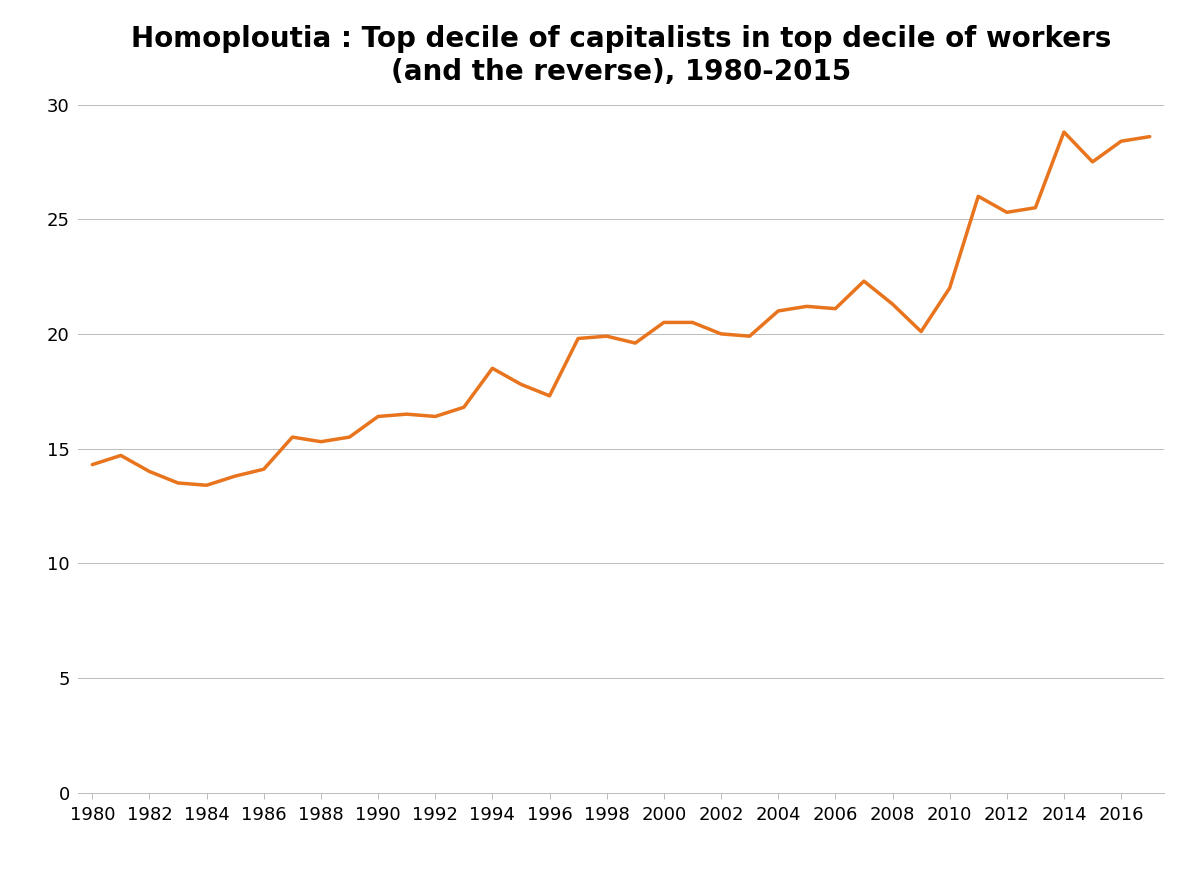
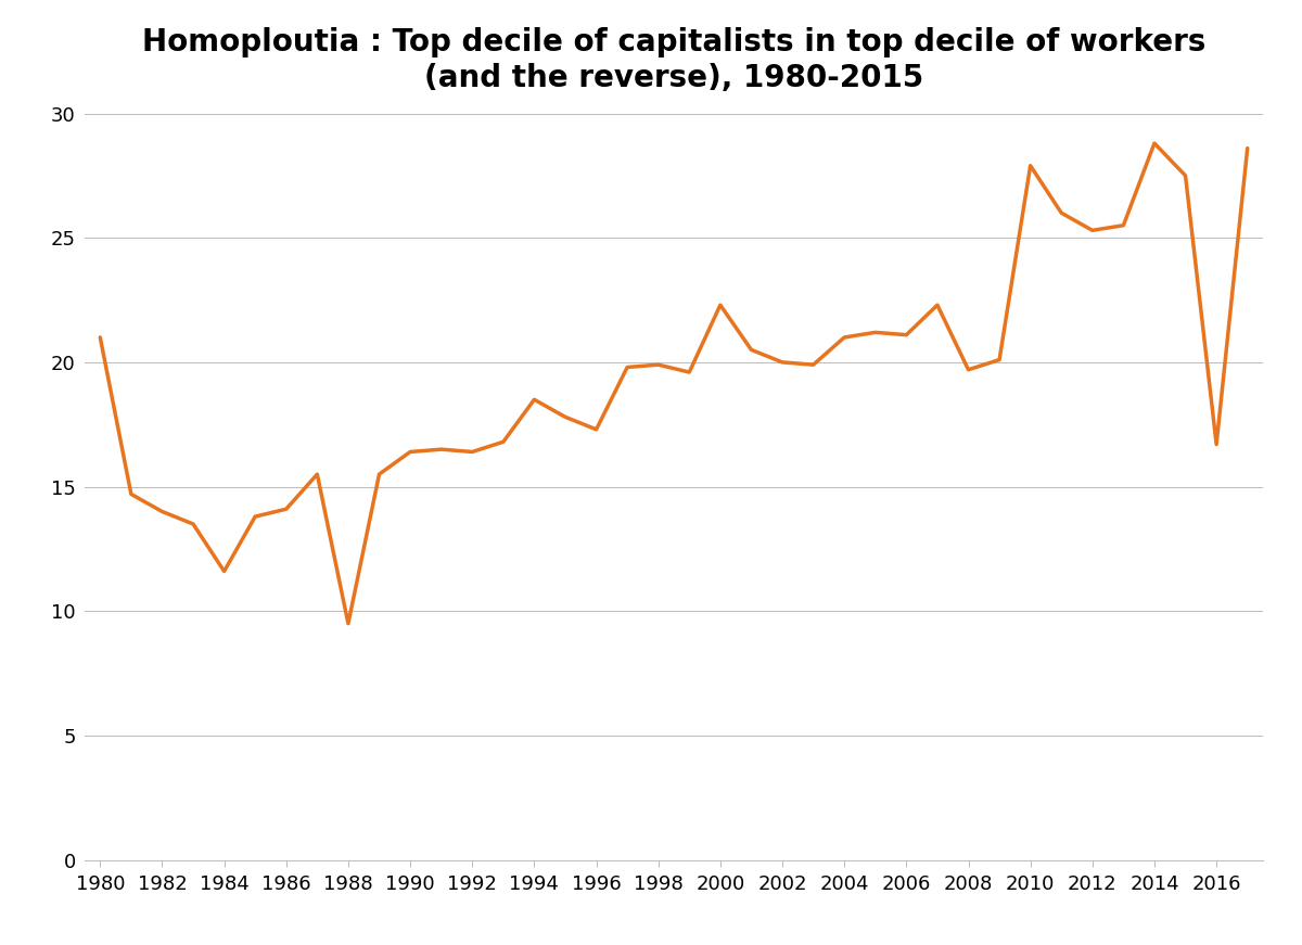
1980: 14.3 -> 21.0
1984: 13.4 -> 11.6
1988: 15.3 -> 9.5
2000: 20.5 -> 22.3
2008: 21.3 -> 19.7
2010: 22.0 -> 27.9
2016: 28.4 -> 16.7
